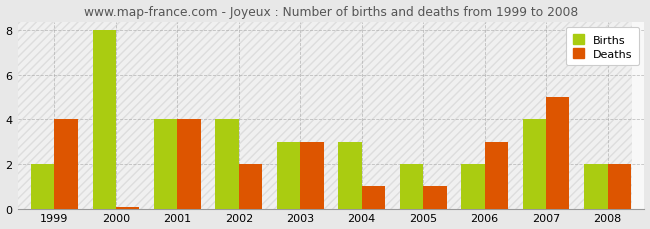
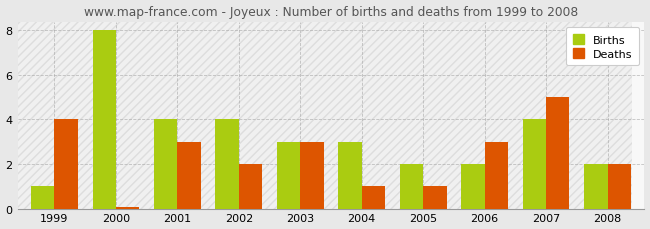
Births/1999: 2 -> 1
Deaths/2001: 4.00 -> 3.00
